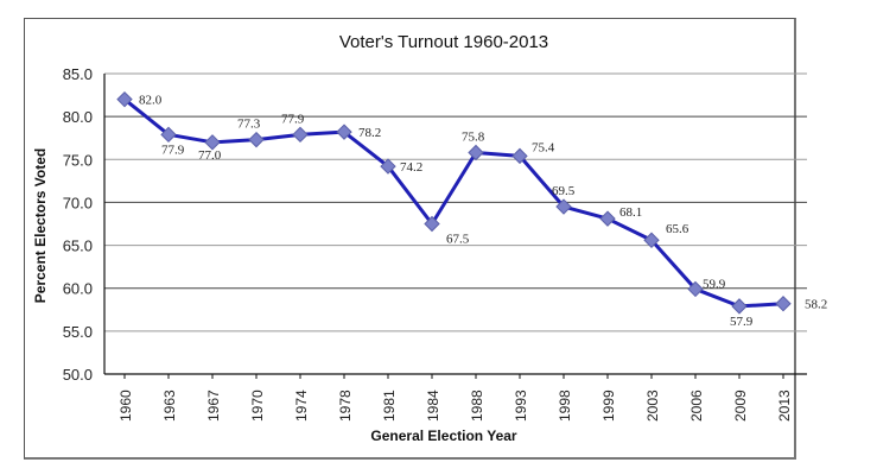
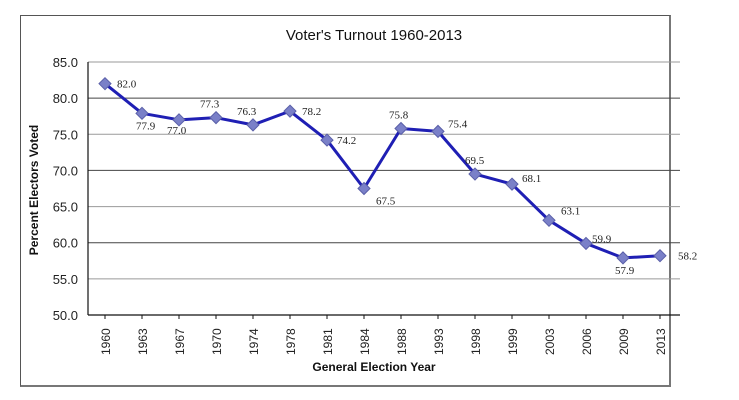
1974: 77.9 -> 76.3
2003: 65.6 -> 63.1
